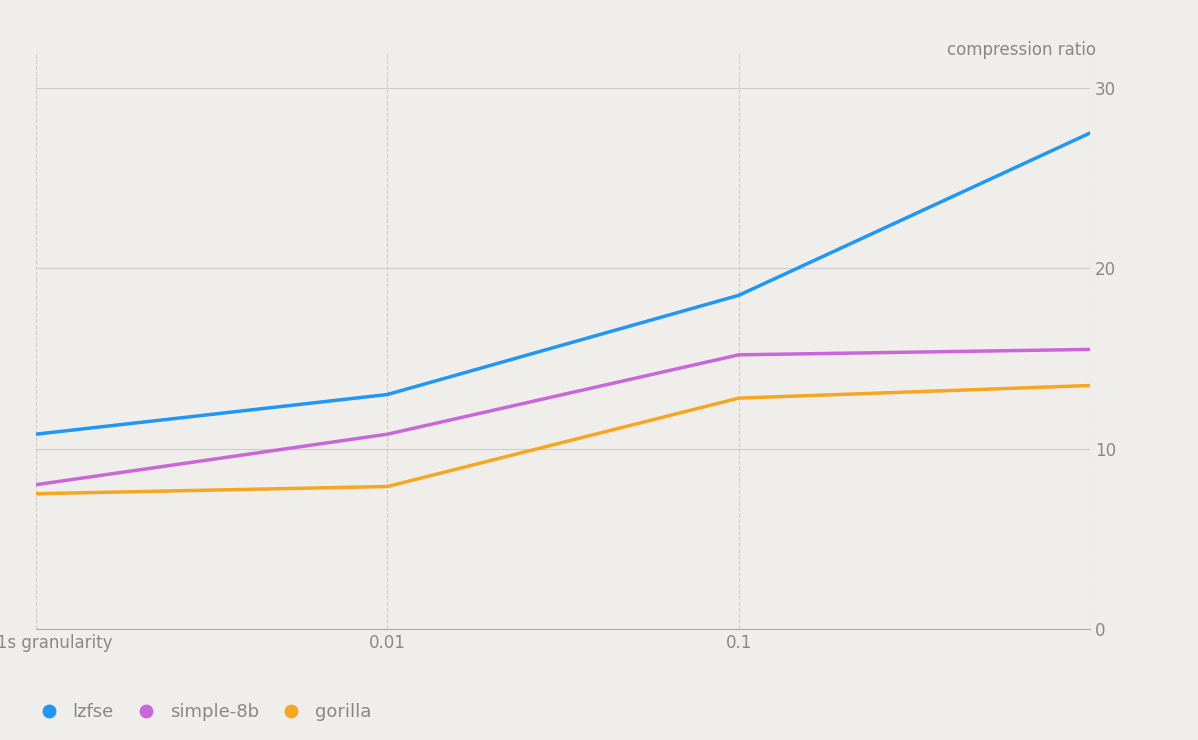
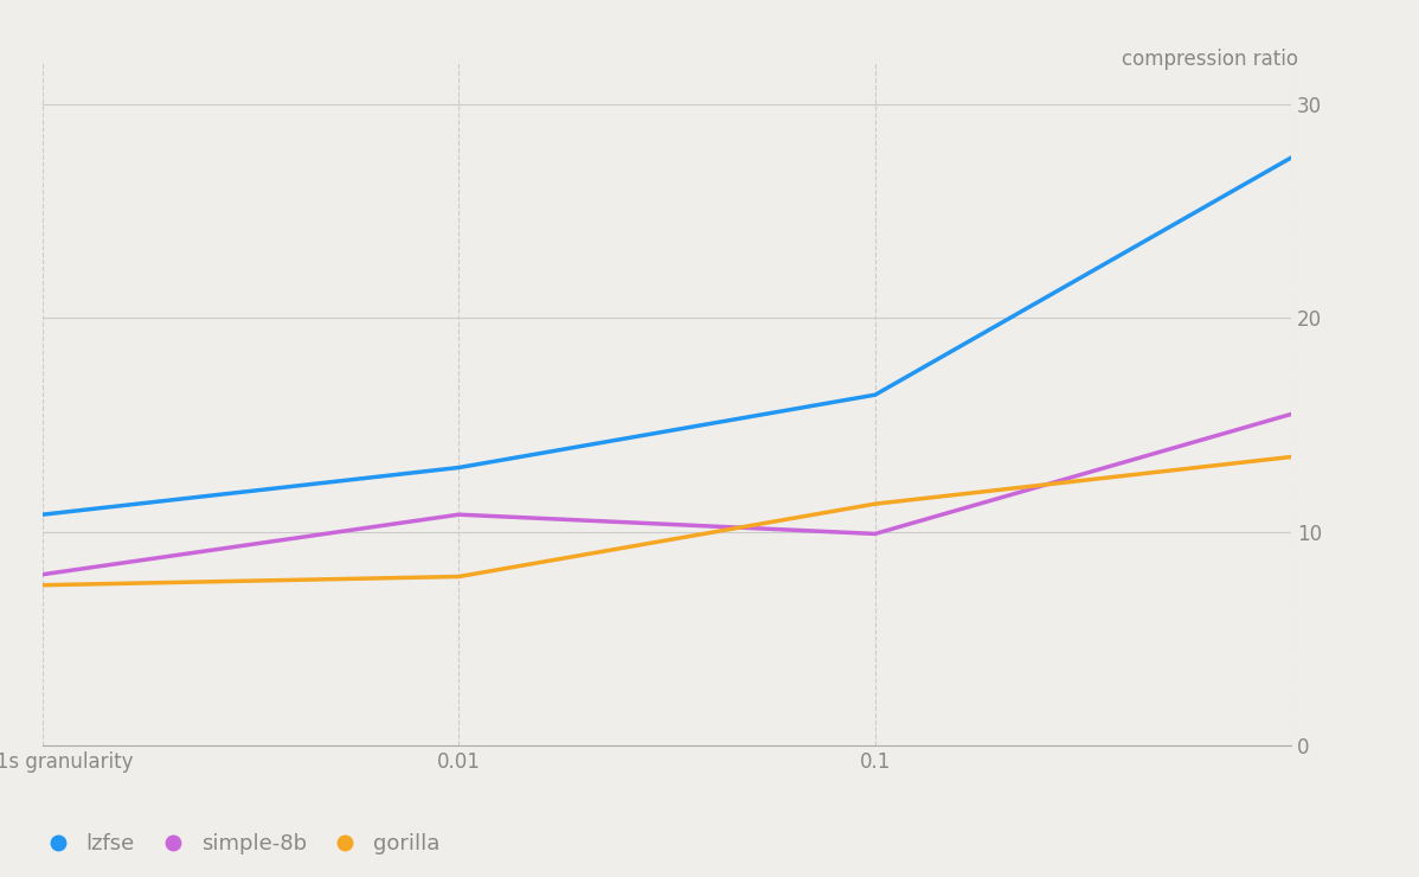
lzfse/0.1: 18.5 -> 16.4
simple-8b/0.1: 15.2 -> 9.9
gorilla/0.1: 12.8 -> 11.3
